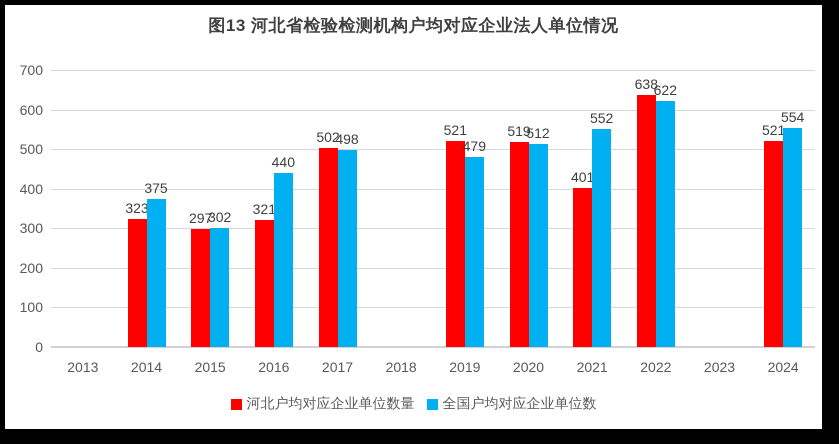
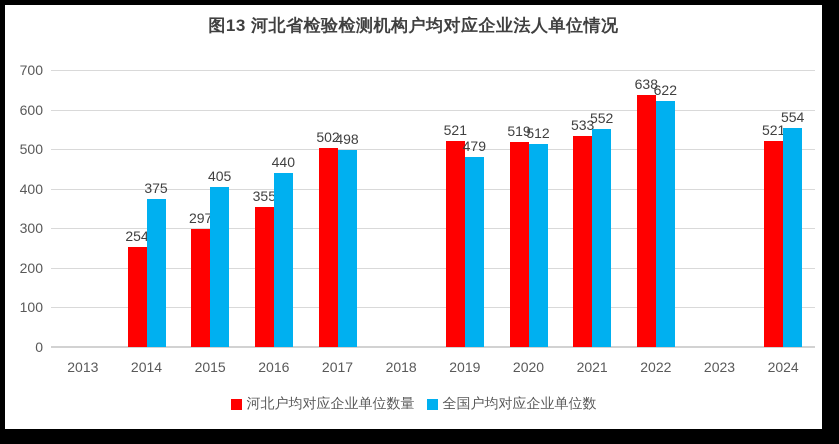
河北户均对应企业单位数量/2014: 323 -> 254
全国户均对应企业单位数/2015: 302 -> 405
河北户均对应企业单位数量/2016: 321 -> 355
河北户均对应企业单位数量/2021: 401 -> 533
